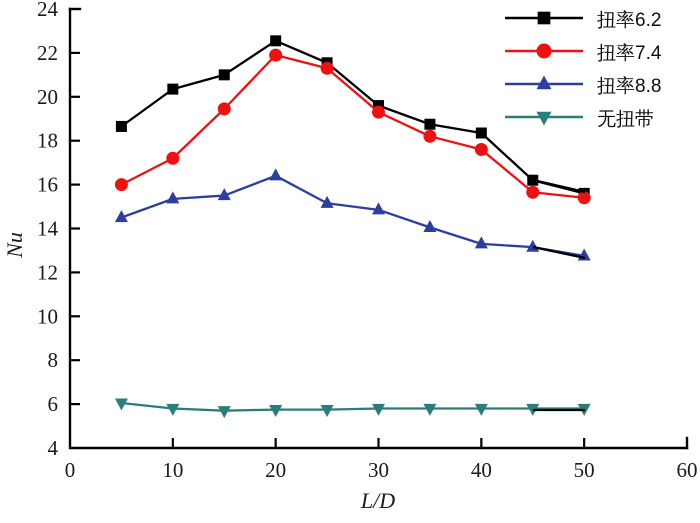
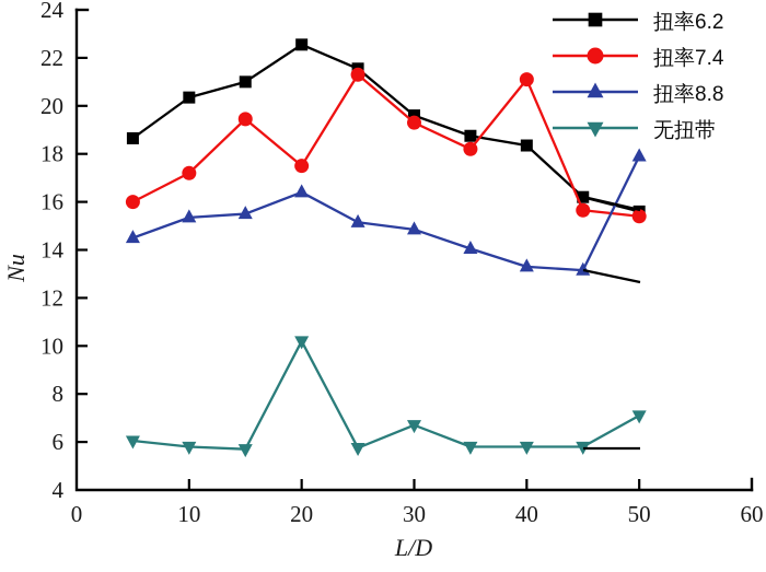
扭率7.4/20: 21.9 -> 17.5
无扭带/20: 5.8 -> 10.2
无扭带/30: 5.8 -> 6.7
扭率7.4/40: 17.6 -> 21.1
扭率8.8/50: 12.8 -> 17.9
无扭带/50: 5.8 -> 7.1
